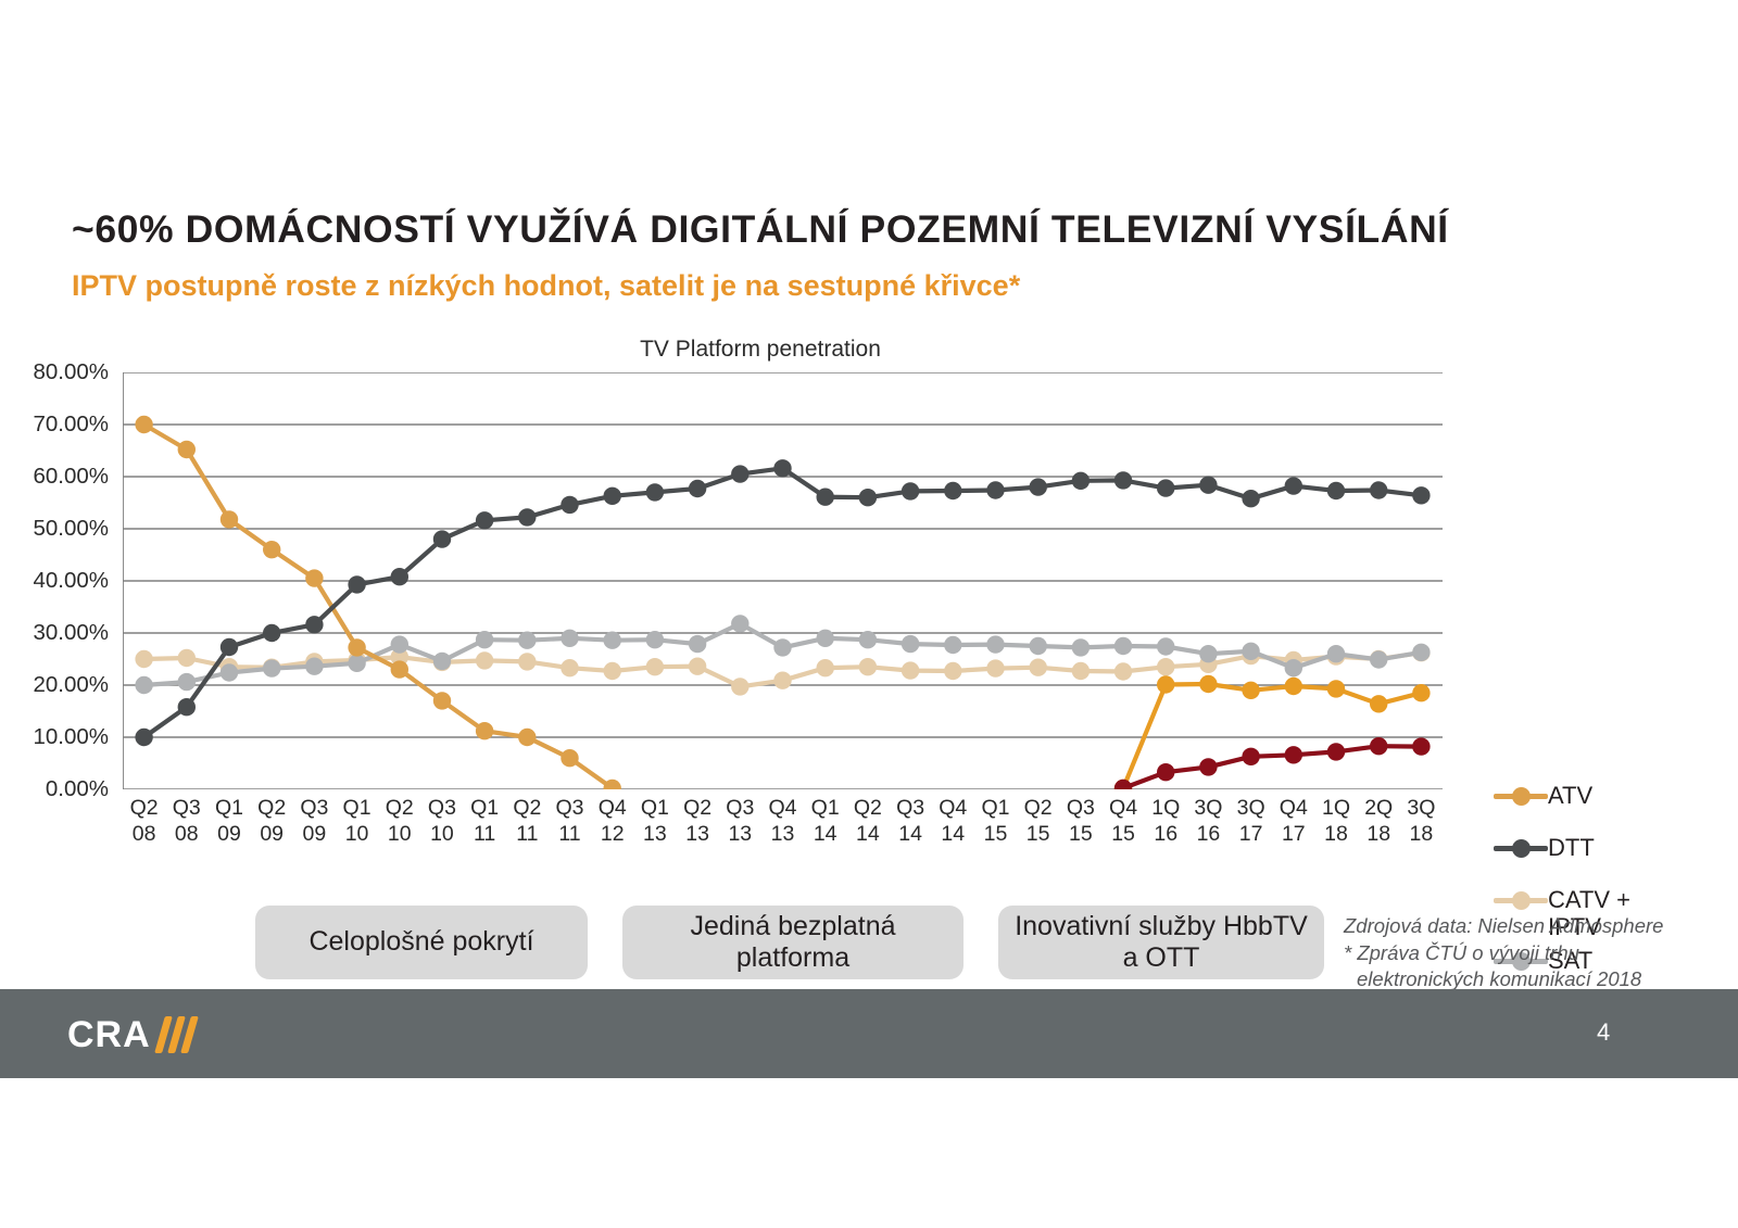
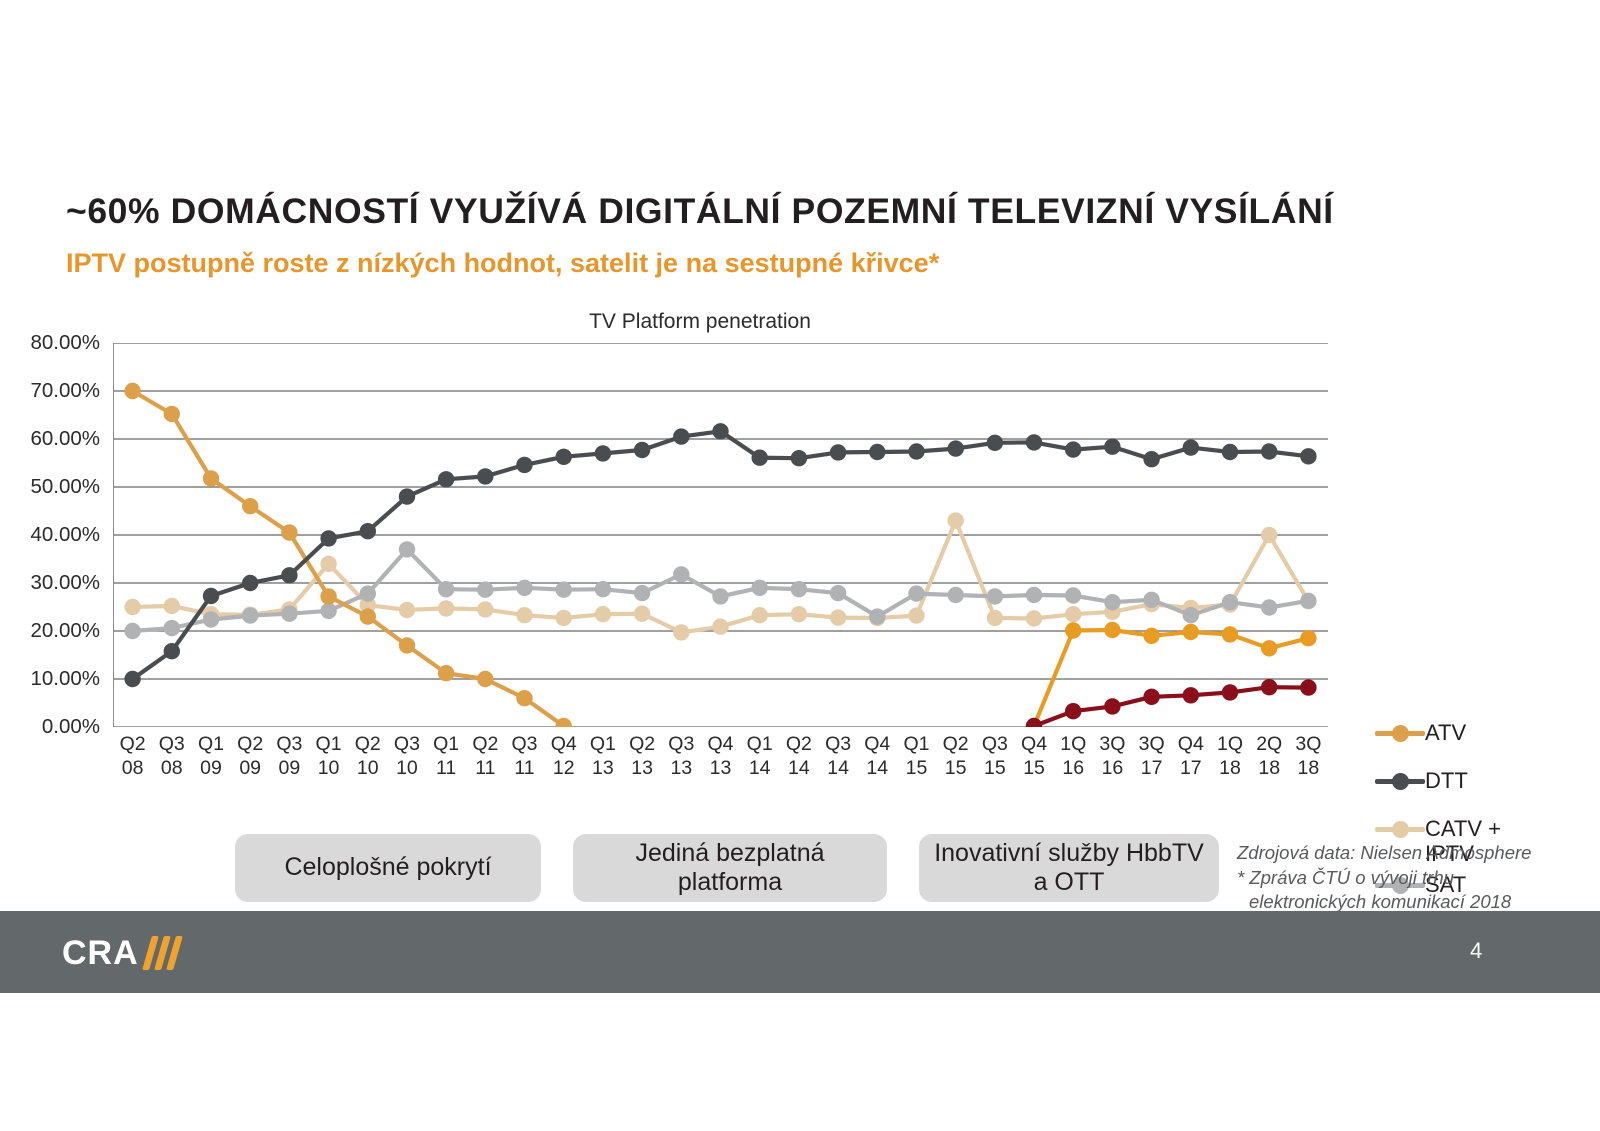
CATV + IPTV/Q1 10: 25% -> 34%
SAT/Q3 10: 25% -> 37%
SAT/Q4 14: 28% -> 23%
CATV + IPTV/Q2 15: 23% -> 43%
CATV + IPTV/2Q 18: 25% -> 40%
